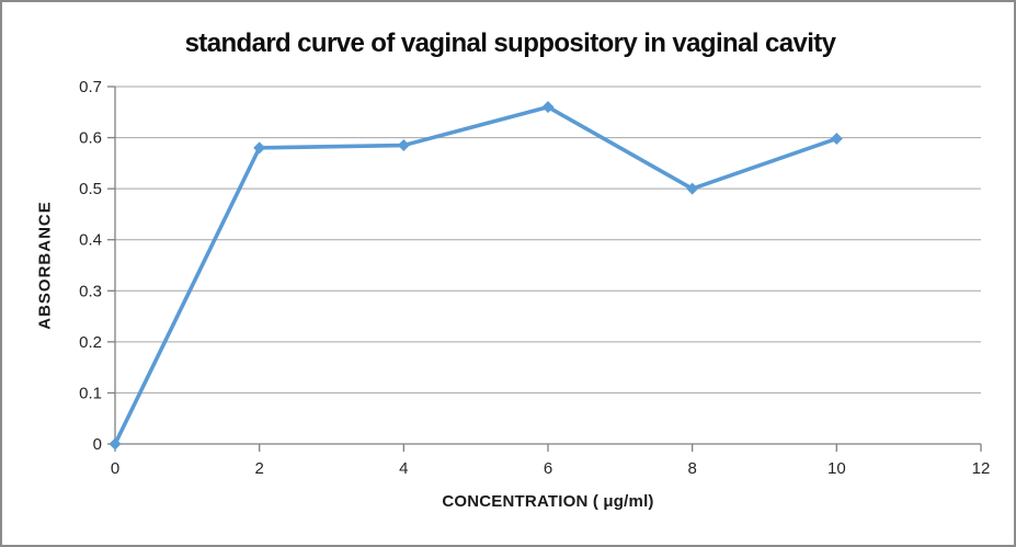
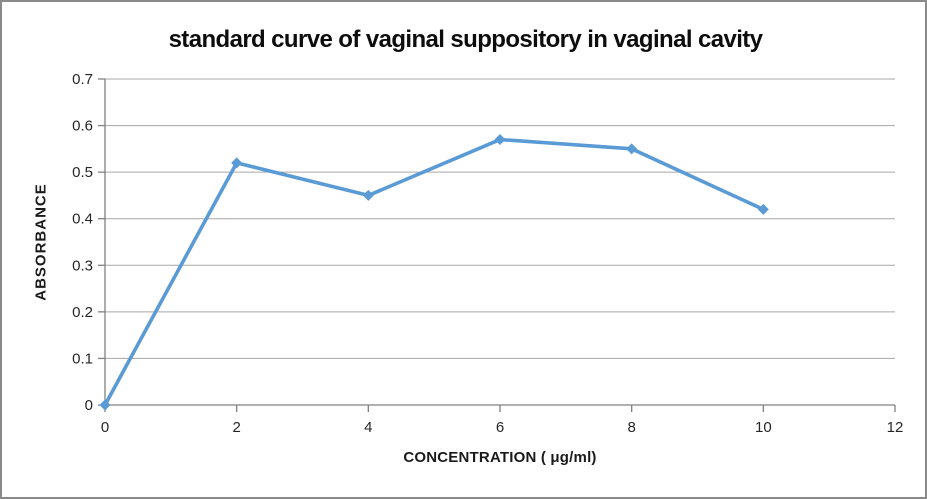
2: 0.58 -> 0.52
4: 0.58 -> 0.45
6: 0.66 -> 0.57
8: 0.50 -> 0.55
10: 0.60 -> 0.42
